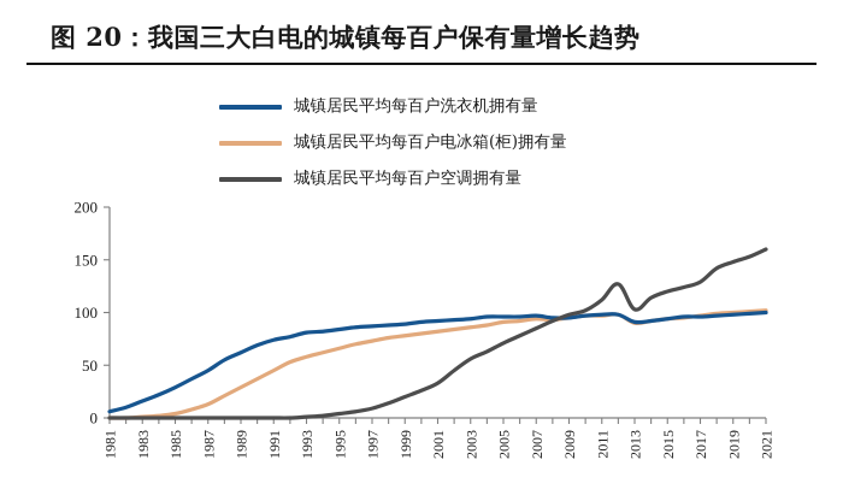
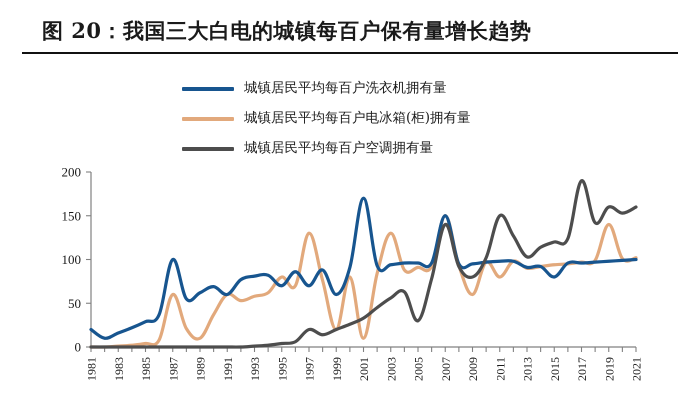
城镇居民平均每百户洗衣机拥有量/1981: 10 -> 20
城镇居民平均每百户洗衣机拥有量/1987: 40 -> 100
城镇居民平均每百户电冰箱(柜)拥有量/1987: 10 -> 60
城镇居民平均每百户电冰箱(柜)拥有量/1989: 30 -> 10
城镇居民平均每百户洗衣机拥有量/1991: 70 -> 60
城镇居民平均每百户电冰箱(柜)拥有量/1991: 40 -> 60
城镇居民平均每百户洗衣机拥有量/1995: 80 -> 70
城镇居民平均每百户电冰箱(柜)拥有量/1995: 70 -> 80
城镇居民平均每百户洗衣机拥有量/1997: 90 -> 70
城镇居民平均每百户电冰箱(柜)拥有量/1997: 70 -> 130
城镇居民平均每百户空调拥有量/1997: 10 -> 20
城镇居民平均每百户洗衣机拥有量/1999: 90 -> 60
城镇居民平均每百户电冰箱(柜)拥有量/1999: 80 -> 20
城镇居民平均每百户洗衣机拥有量/2001: 90 -> 170
城镇居民平均每百户电冰箱(柜)拥有量/2001: 80 -> 10
城镇居民平均每百户电冰箱(柜)拥有量/2003: 90 -> 130
城镇居民平均每百户空调拥有量/2005: 70 -> 30
城镇居民平均每百户洗衣机拥有量/2007: 100 -> 150
城镇居民平均每百户电冰箱(柜)拥有量/2007: 90 -> 150
城镇居民平均每百户空调拥有量/2007: 80 -> 140
城镇居民平均每百户电冰箱(柜)拥有量/2009: 100 -> 60
城镇居民平均每百户空调拥有量/2009: 100 -> 80
城镇居民平均每百户电冰箱(柜)拥有量/2011: 100 -> 80
城镇居民平均每百户空调拥有量/2011: 110 -> 150
城镇居民平均每百户洗衣机拥有量/2015: 90 -> 80
城镇居民平均每百户空调拥有量/2017: 130 -> 190
城镇居民平均每百户电冰箱(柜)拥有量/2019: 100 -> 140
城镇居民平均每百户空调拥有量/2019: 150 -> 160
